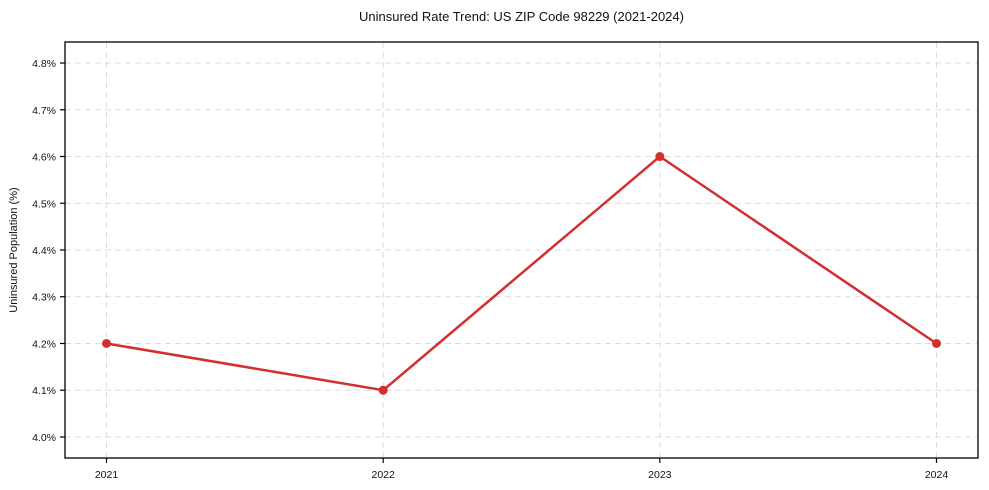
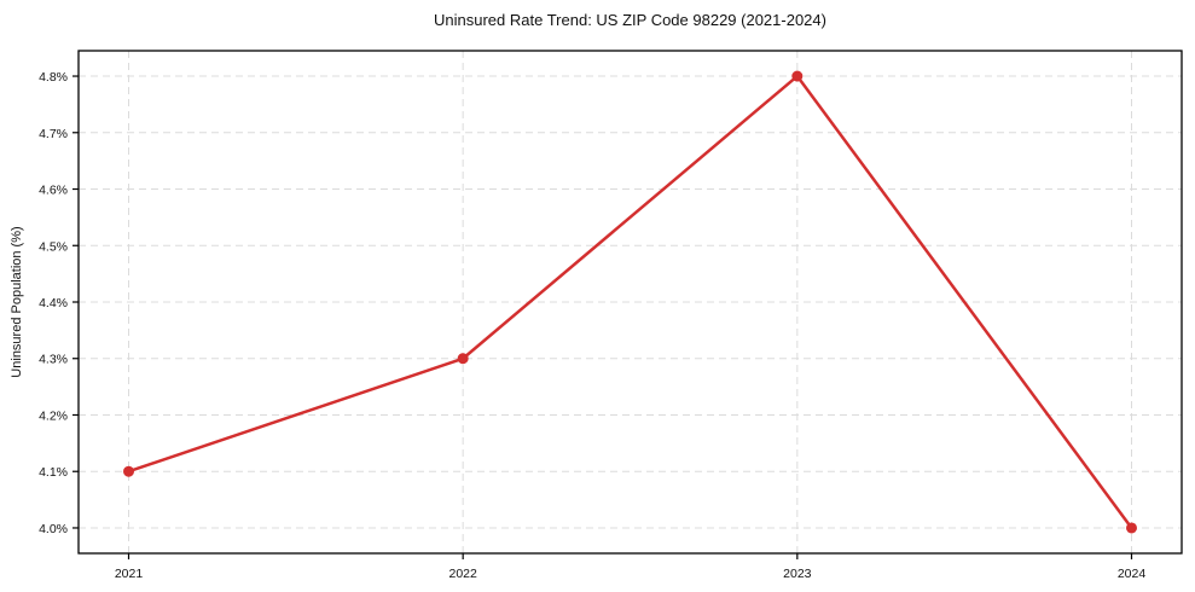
2021: 4.2% -> 4.1%
2022: 4.1% -> 4.3%
2023: 4.6% -> 4.8%
2024: 4.2% -> 4.0%
